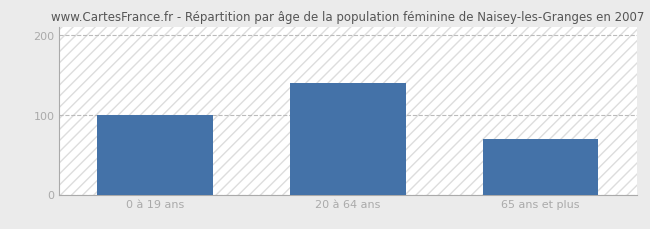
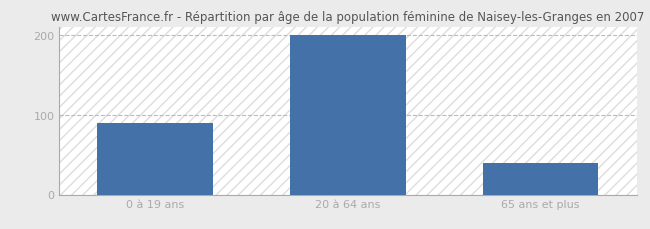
0 à 19 ans: 100 -> 90
20 à 64 ans: 140 -> 200
65 ans et plus: 70 -> 40
